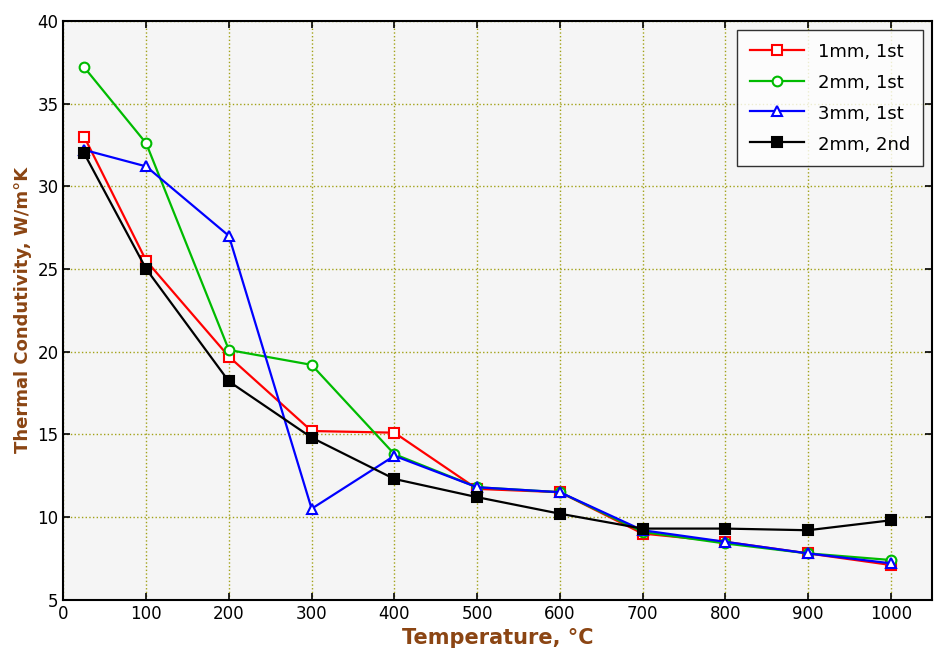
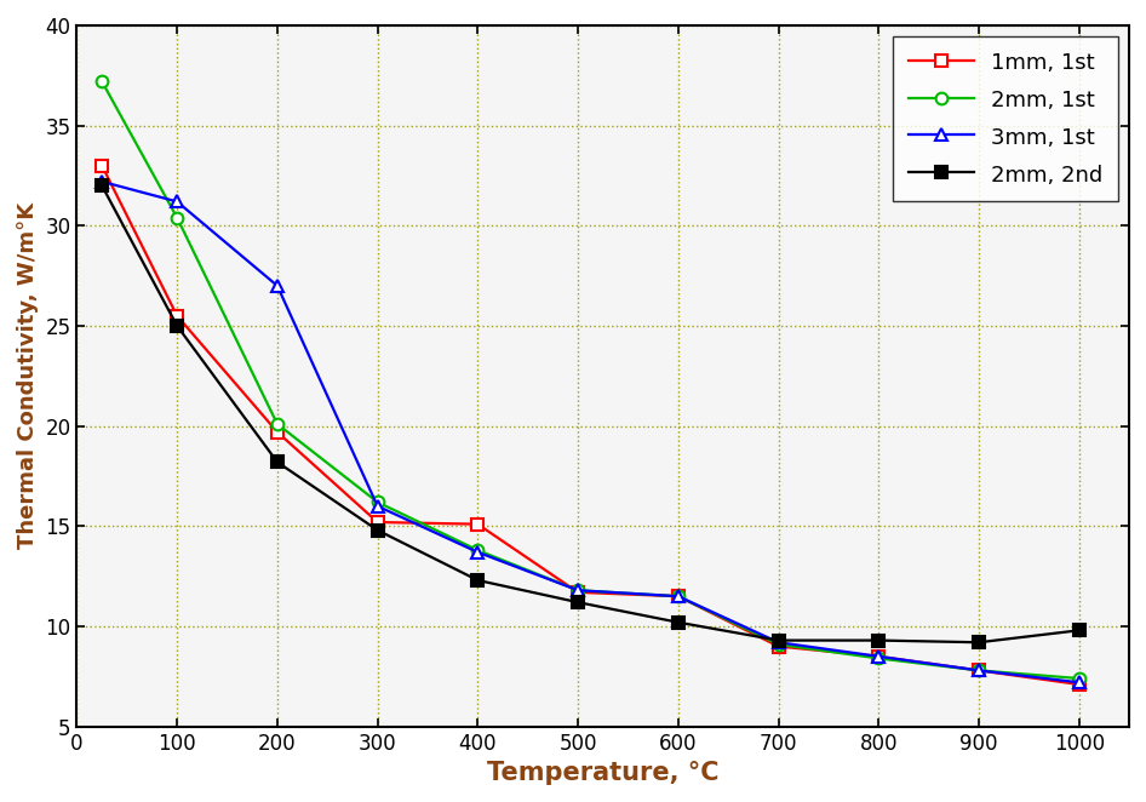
2mm, 1st/100: 32.6 -> 30.4
2mm, 1st/300: 19.2 -> 16.2
3mm, 1st/300: 10.5 -> 16.0
